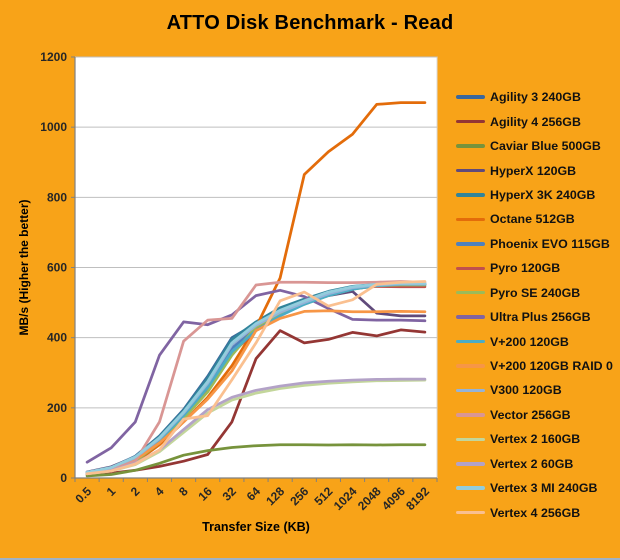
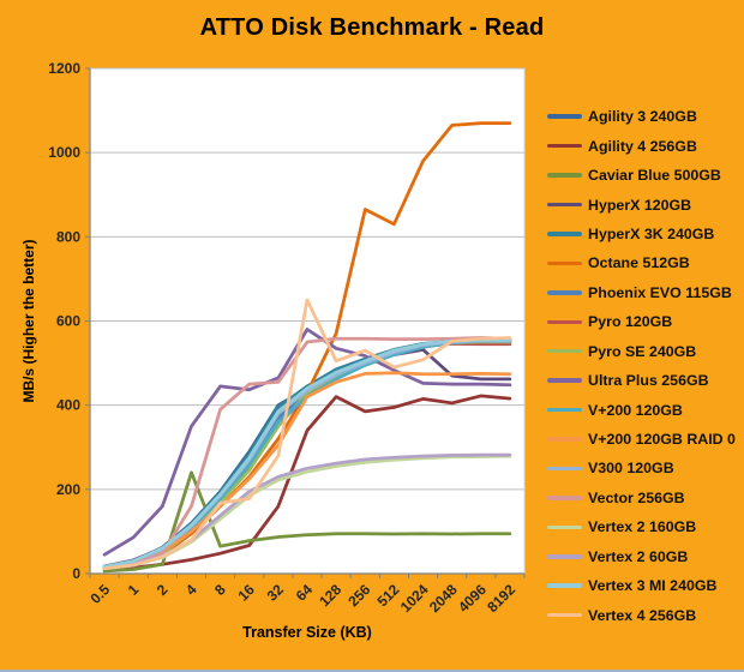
Caviar Blue 500GB/4: 40 -> 240
Ultra Plus 256GB/64: 520 -> 580
Vertex 4 256GB/64: 380 -> 650
Octane 512GB/512: 930 -> 830
